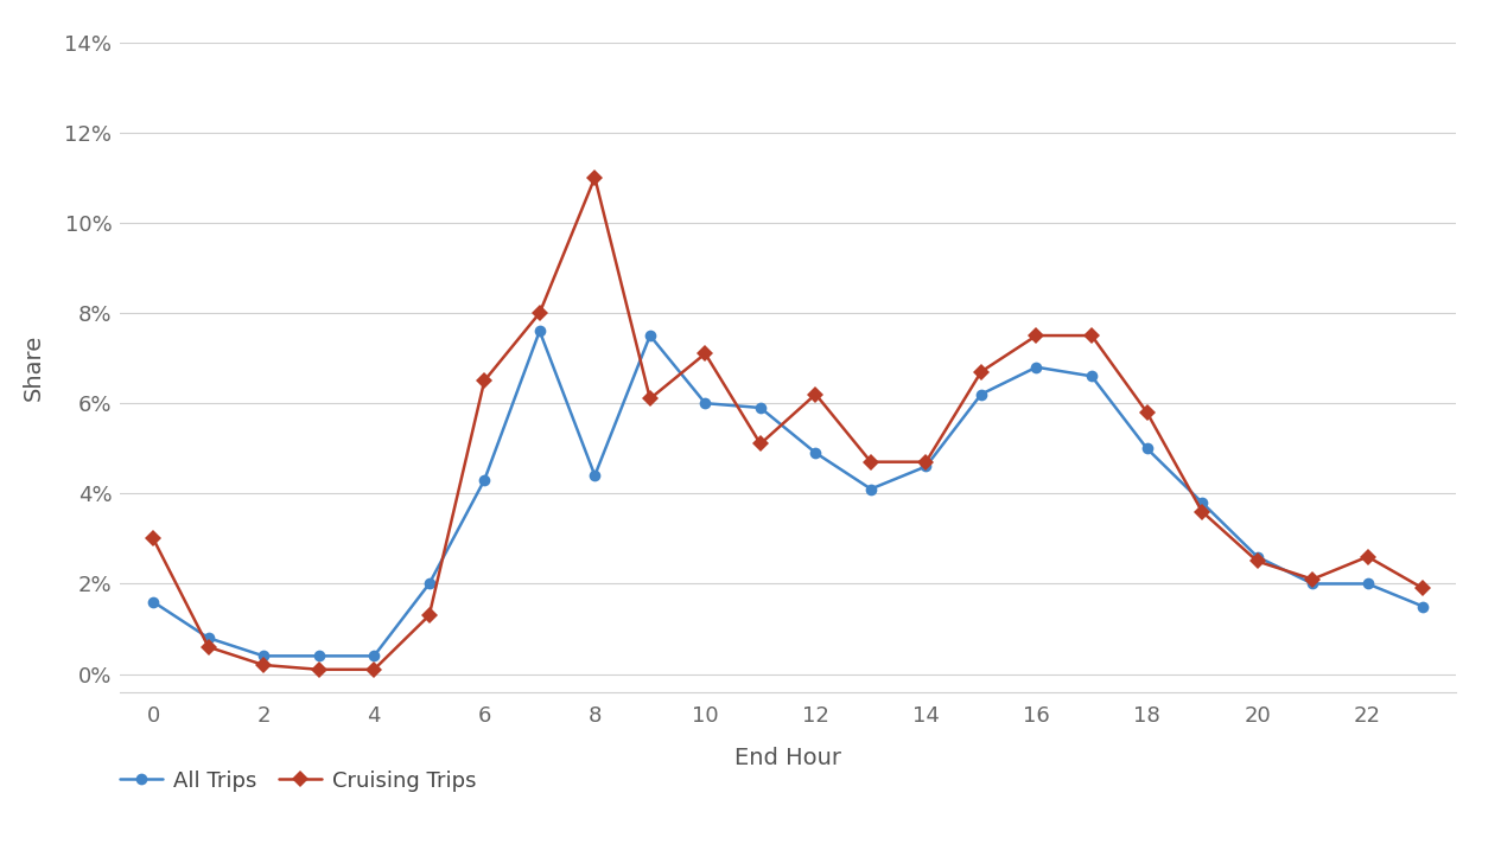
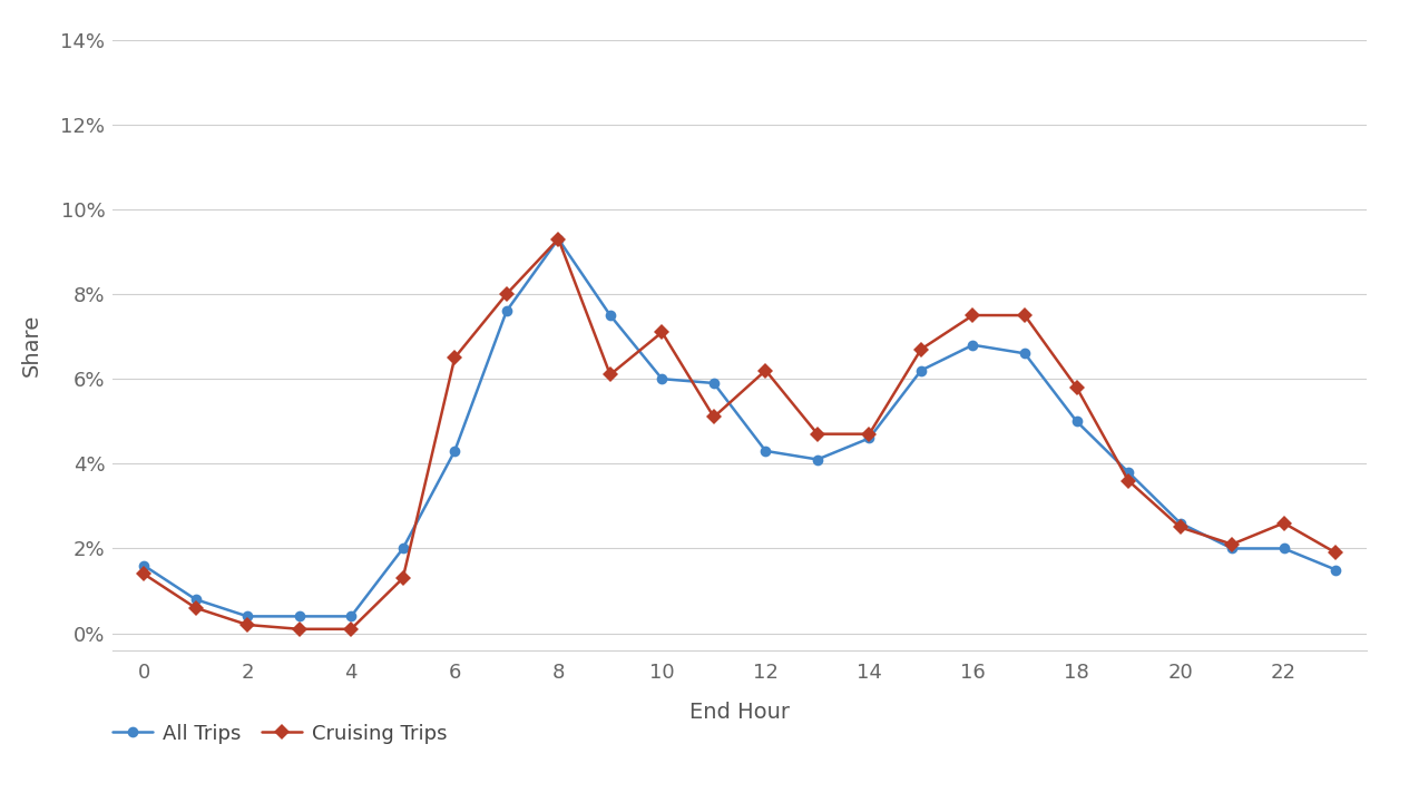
Cruising Trips/0: 3.0% -> 1.4%
All Trips/8: 4.4% -> 9.3%
Cruising Trips/8: 11.0% -> 9.3%
All Trips/12: 4.9% -> 4.3%
